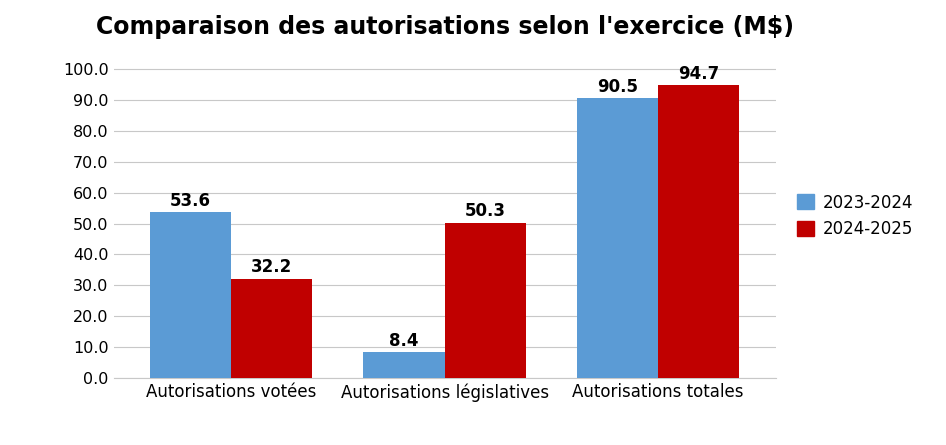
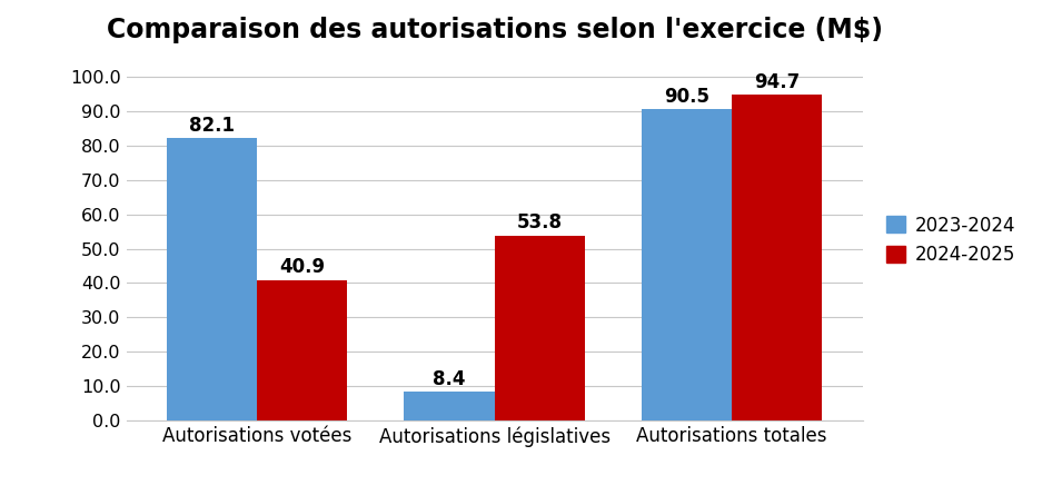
2023-2024/Autorisations votées: 53.6 -> 82.1
2024-2025/Autorisations votées: 32.2 -> 40.9
2024-2025/Autorisations législatives: 50.3 -> 53.8
